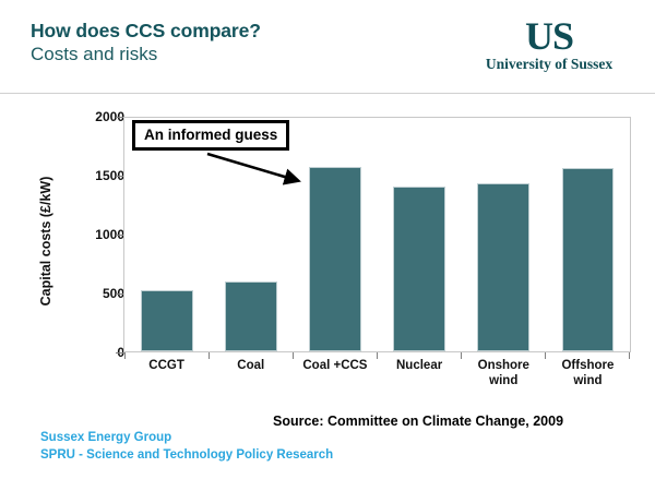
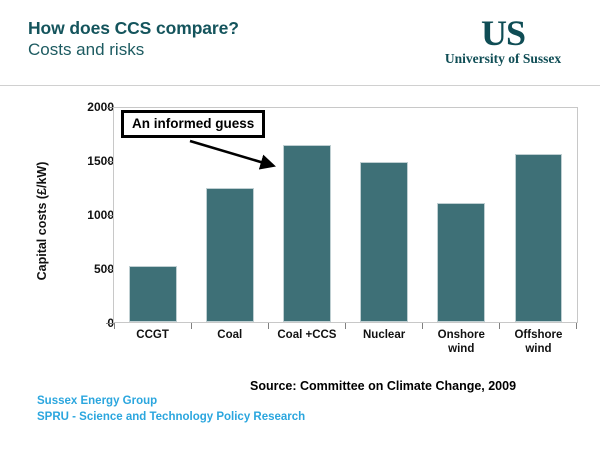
Coal: 600 -> 1250
Coal +CCS: 1580 -> 1650
Nuclear: 1410 -> 1500
Onshore wind: 1440 -> 1110
